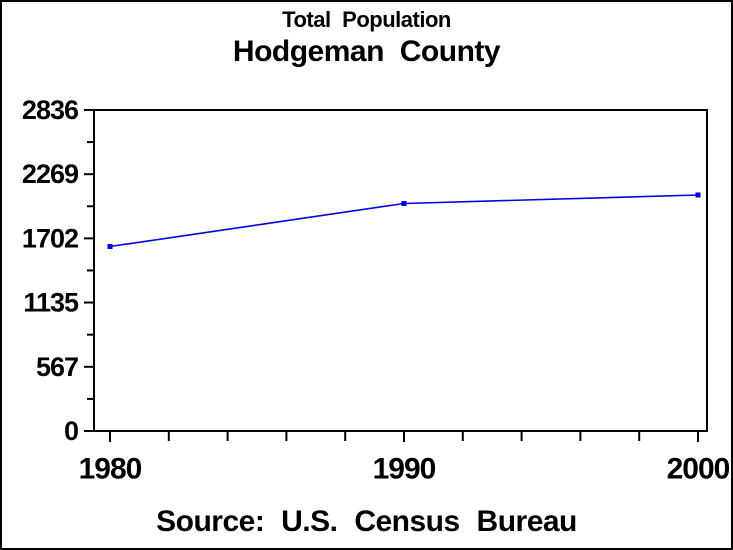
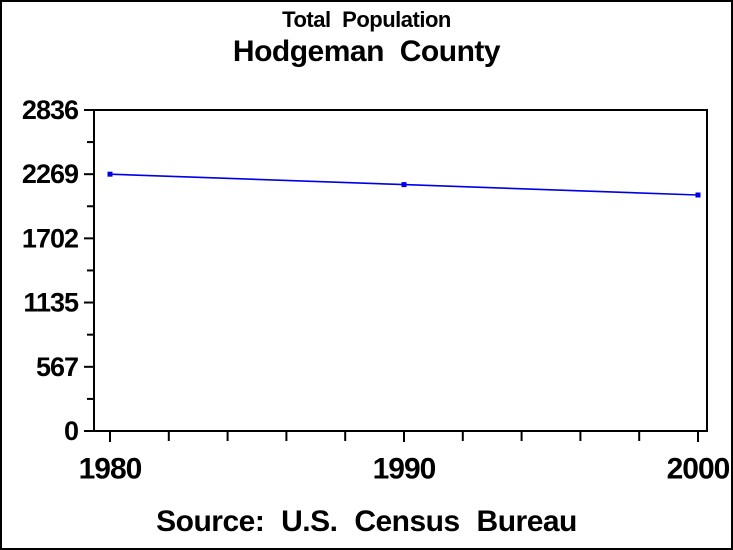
1980: 1630 -> 2270
1990: 2010 -> 2180
